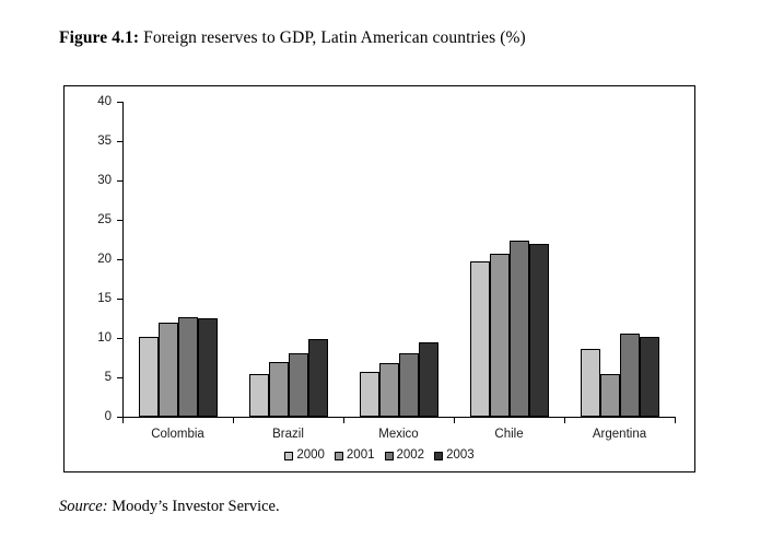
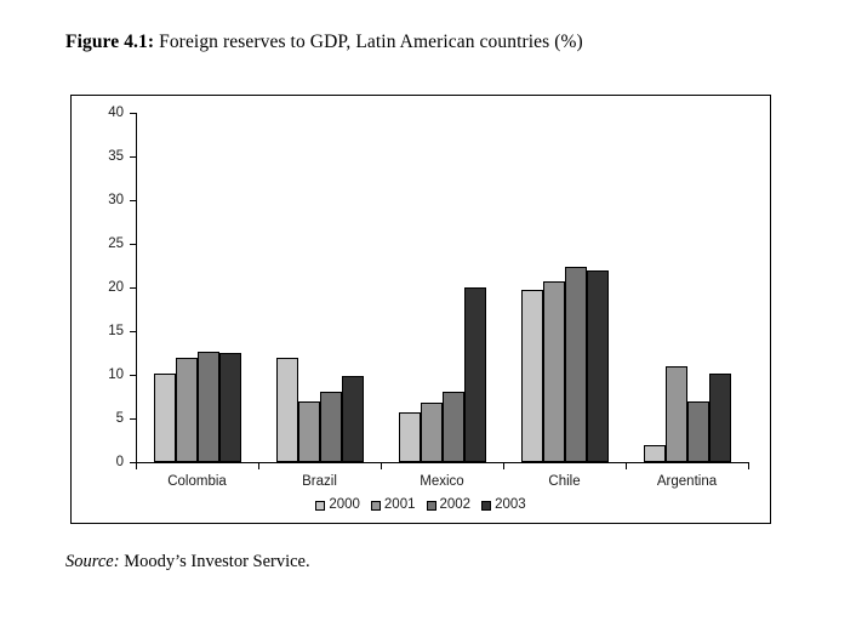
2000/Brazil: 5 -> 12
2003/Mexico: 10 -> 20
2000/Argentina: 9 -> 2
2001/Argentina: 5 -> 11
2002/Argentina: 10 -> 7
